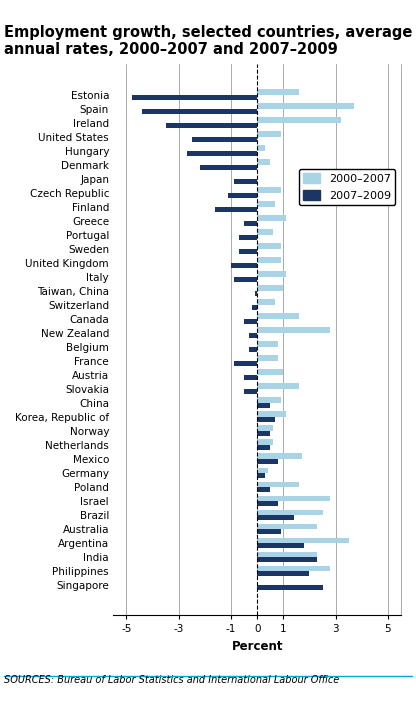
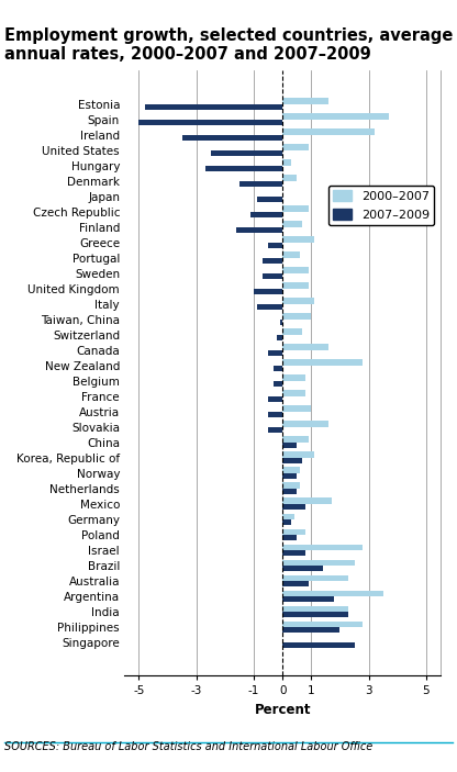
2007–2009/Spain: -4.4 -> -5.0
2007–2009/Denmark: -2.2 -> -1.5
2007–2009/France: -0.9 -> -0.5
2000–2007/Poland: 1.6 -> 0.8
